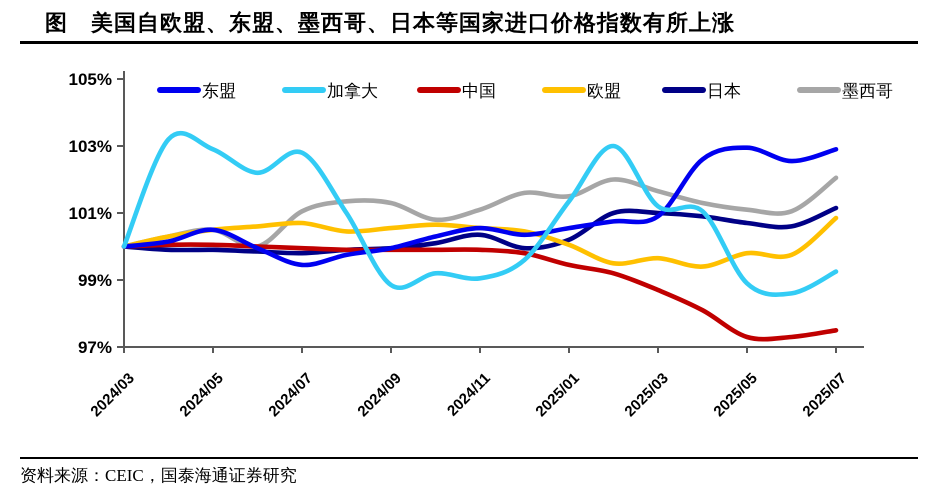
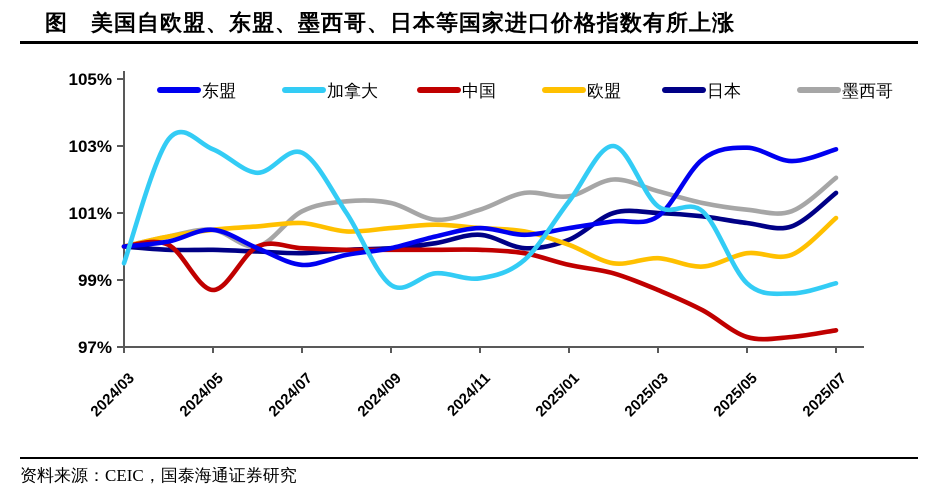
加拿大/2024/03: 100.0% -> 99.5%
中国/2024/05: 100.0% -> 98.7%
加拿大/2025/07: 99.2% -> 98.9%
日本/2025/07: 101.2% -> 101.6%
